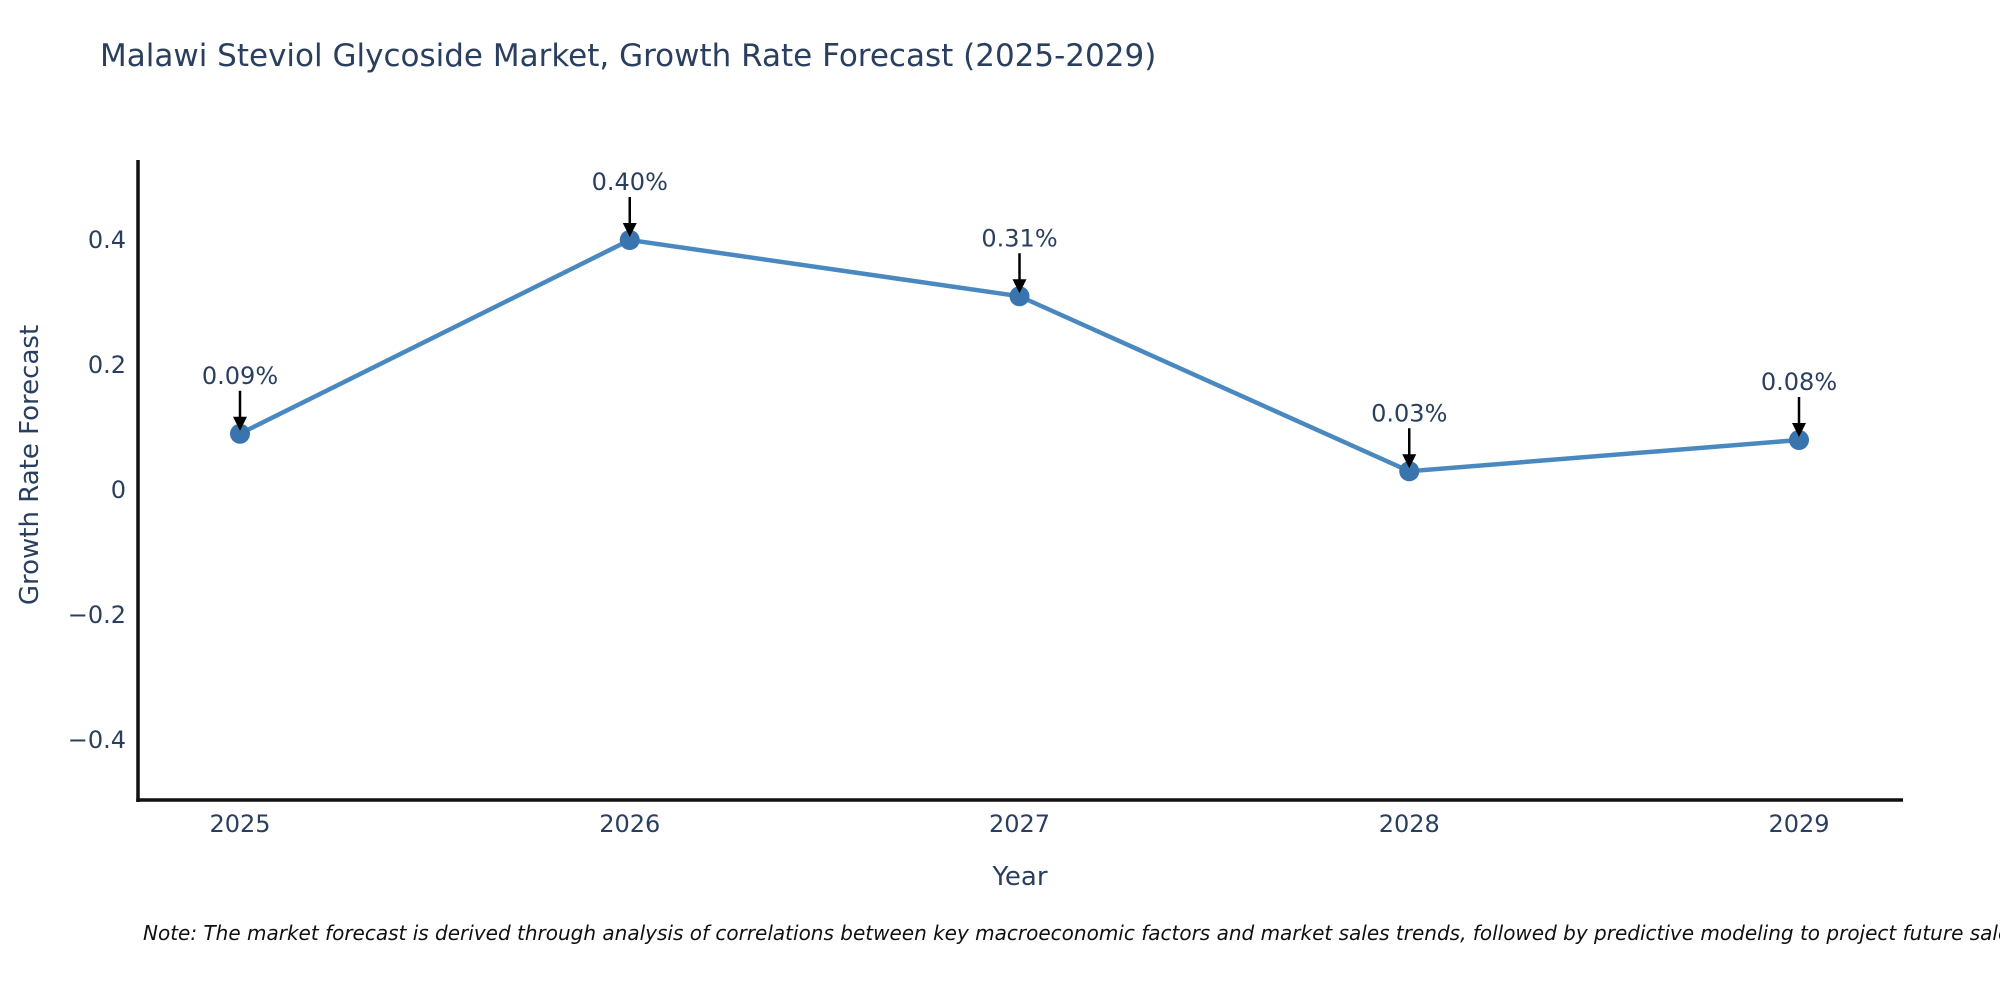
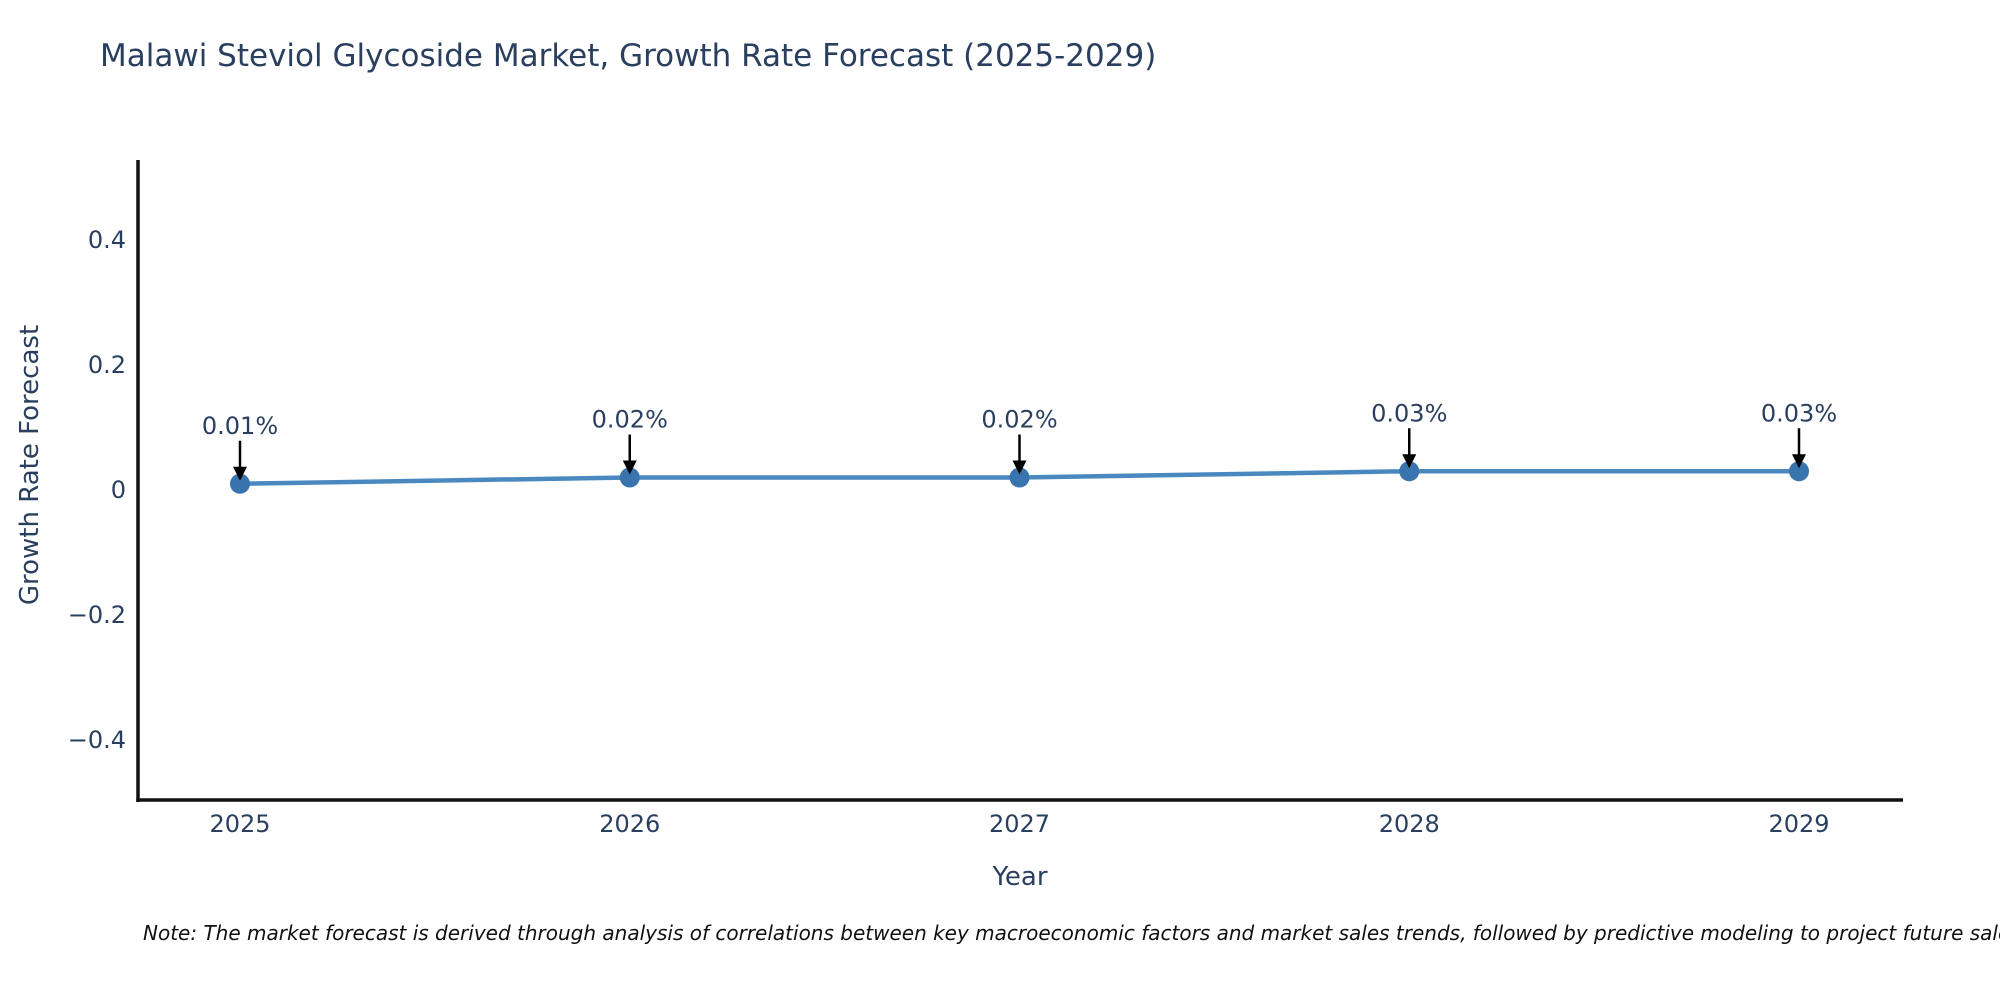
2025: 0.09% -> 0.01%
2026: 0.40% -> 0.02%
2027: 0.31% -> 0.02%
2029: 0.08% -> 0.03%
